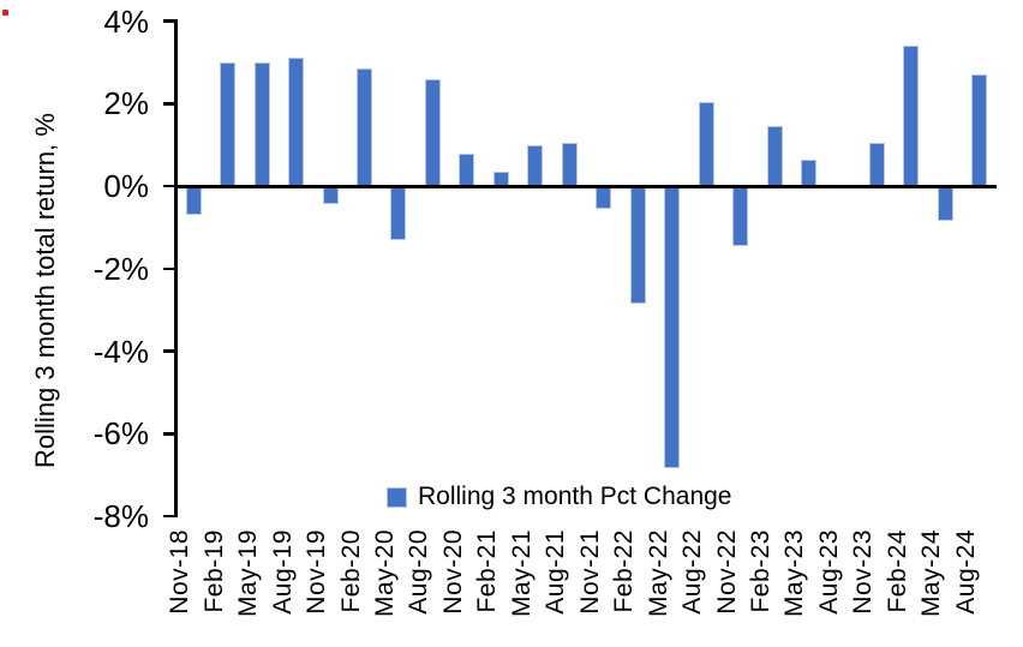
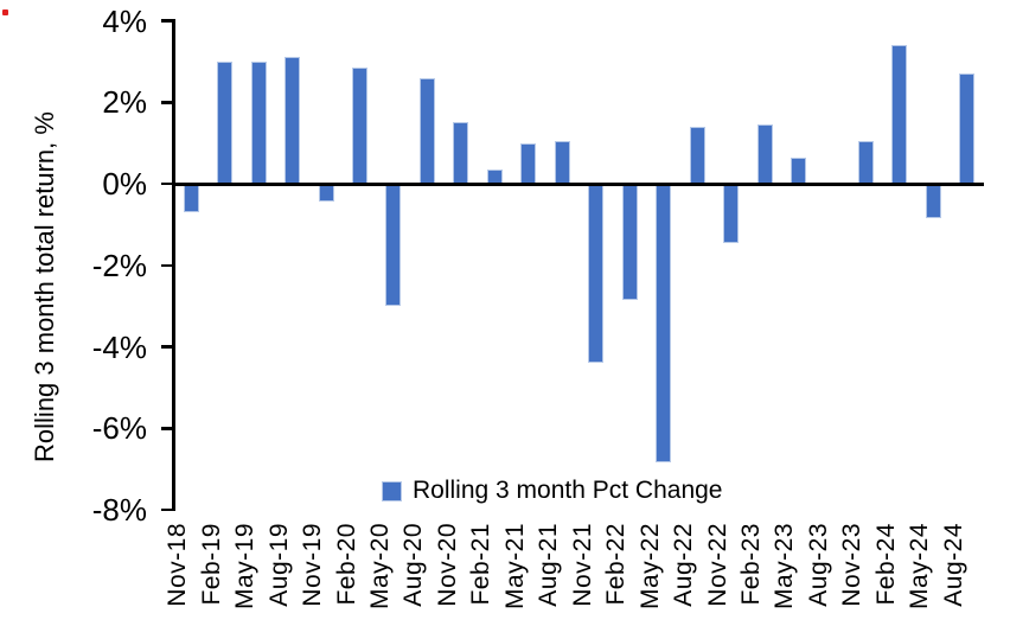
May-20: -1.3% -> -3.0%
Nov-20: 0.8% -> 1.5%
Nov-21: -0.6% -> -4.4%
Aug-22: 2.0% -> 1.4%
